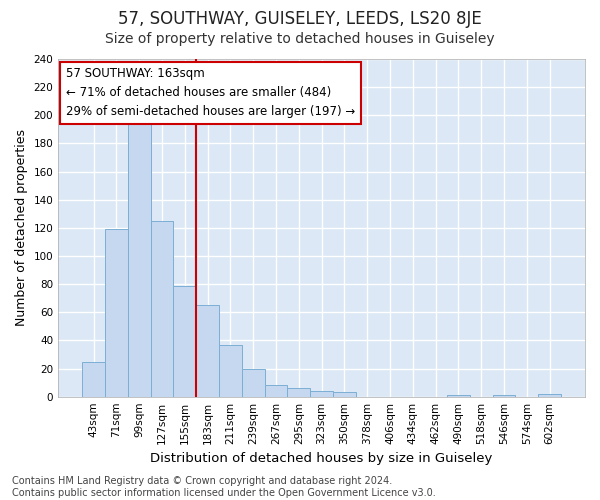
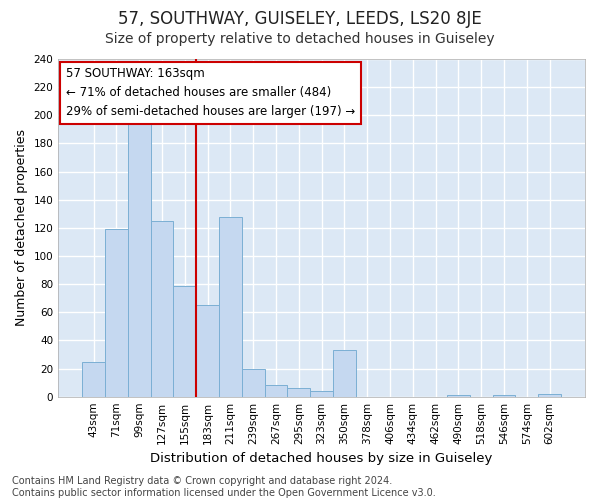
211sqm: 37 -> 128
350sqm: 3 -> 33
